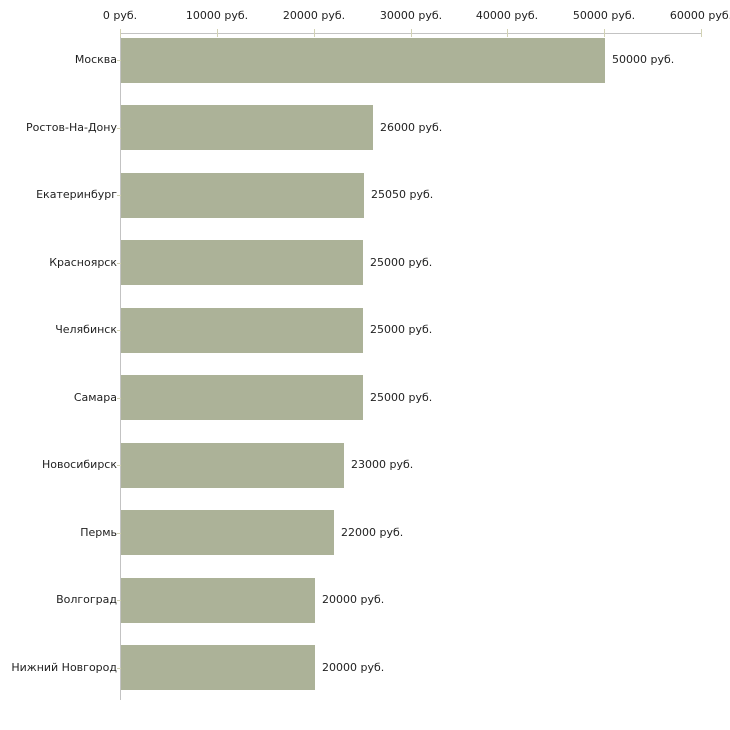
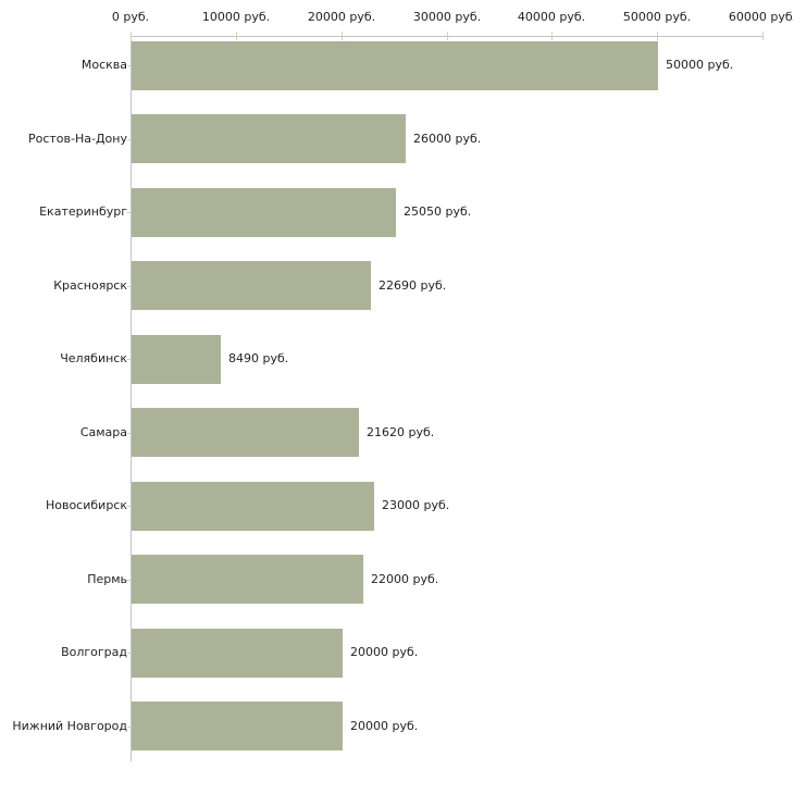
Красноярск: 25000 -> 22690
Челябинск: 25000 -> 8490
Самара: 25000 -> 21620
